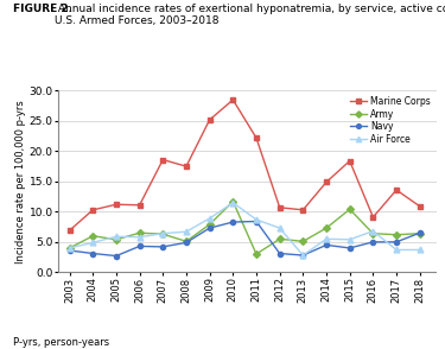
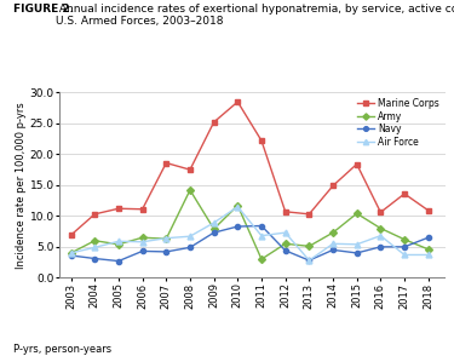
Army/2008: 5.1 -> 14.2
Air Force/2011: 8.7 -> 6.8
Navy/2012: 3.1 -> 4.4
Marine Corps/2016: 9.1 -> 10.6
Army/2016: 6.4 -> 8.0
Army/2018: 6.4 -> 4.6
